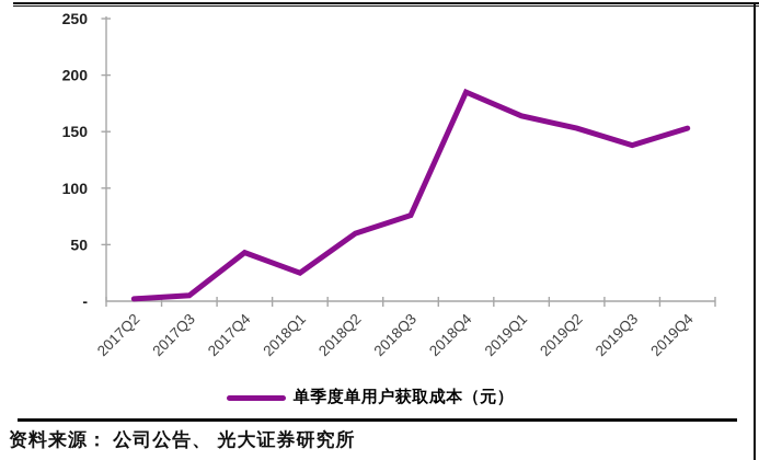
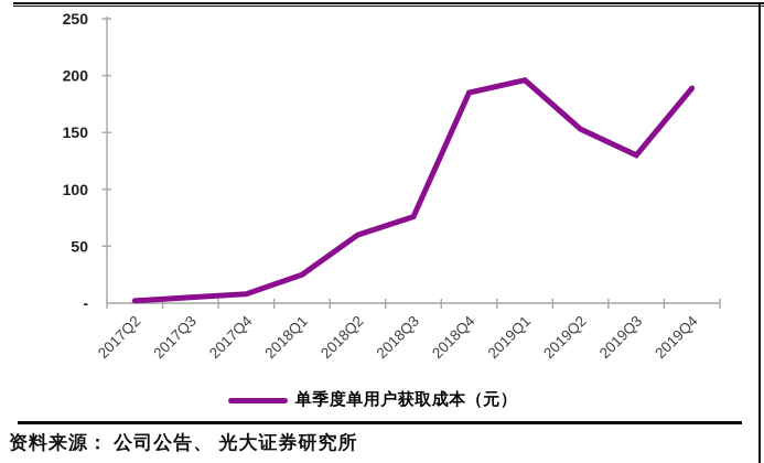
2017Q4: 43 -> 8
2019Q1: 164 -> 196
2019Q3: 138 -> 130
2019Q4: 153 -> 189
